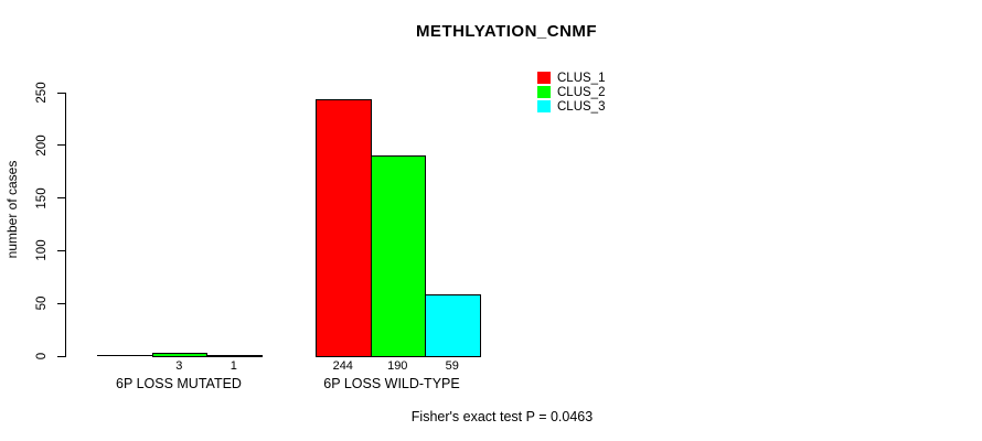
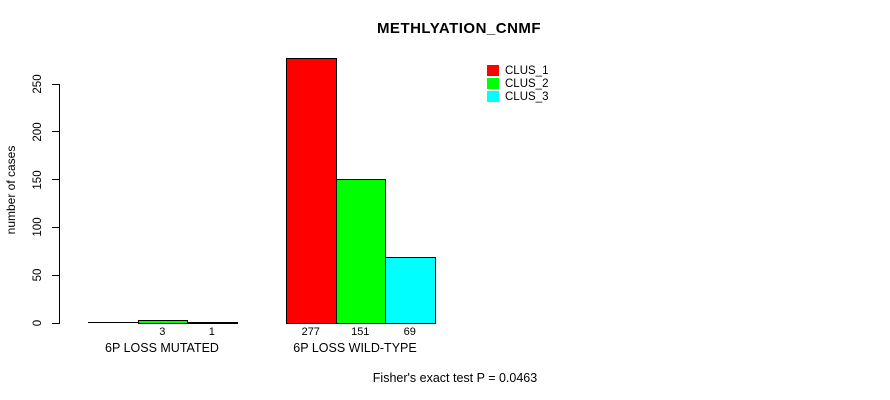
CLUS_1/6P LOSS WILD-TYPE: 244 -> 277
CLUS_2/6P LOSS WILD-TYPE: 190 -> 151
CLUS_3/6P LOSS WILD-TYPE: 59 -> 69
